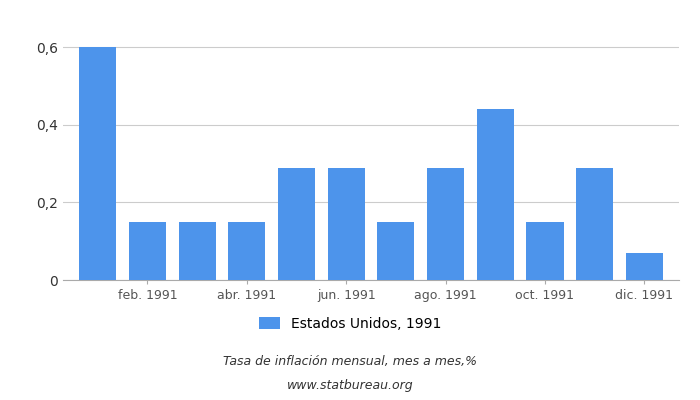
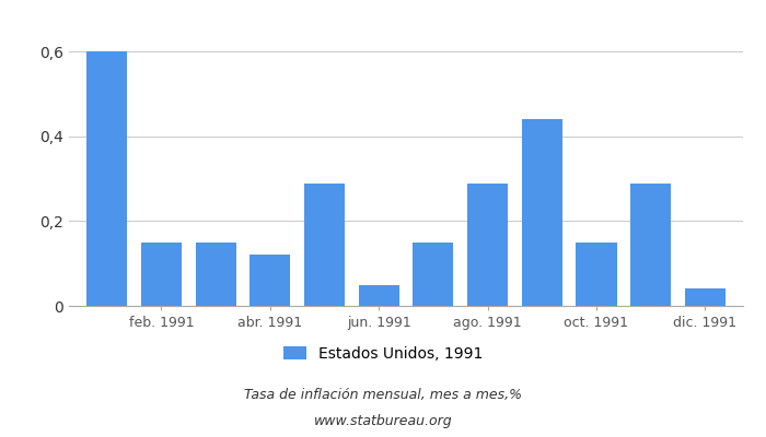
abr. 1991: 0,15 -> 0,12
jun. 1991: 0,29 -> 0,05
dic. 1991: 0,07 -> 0,04
